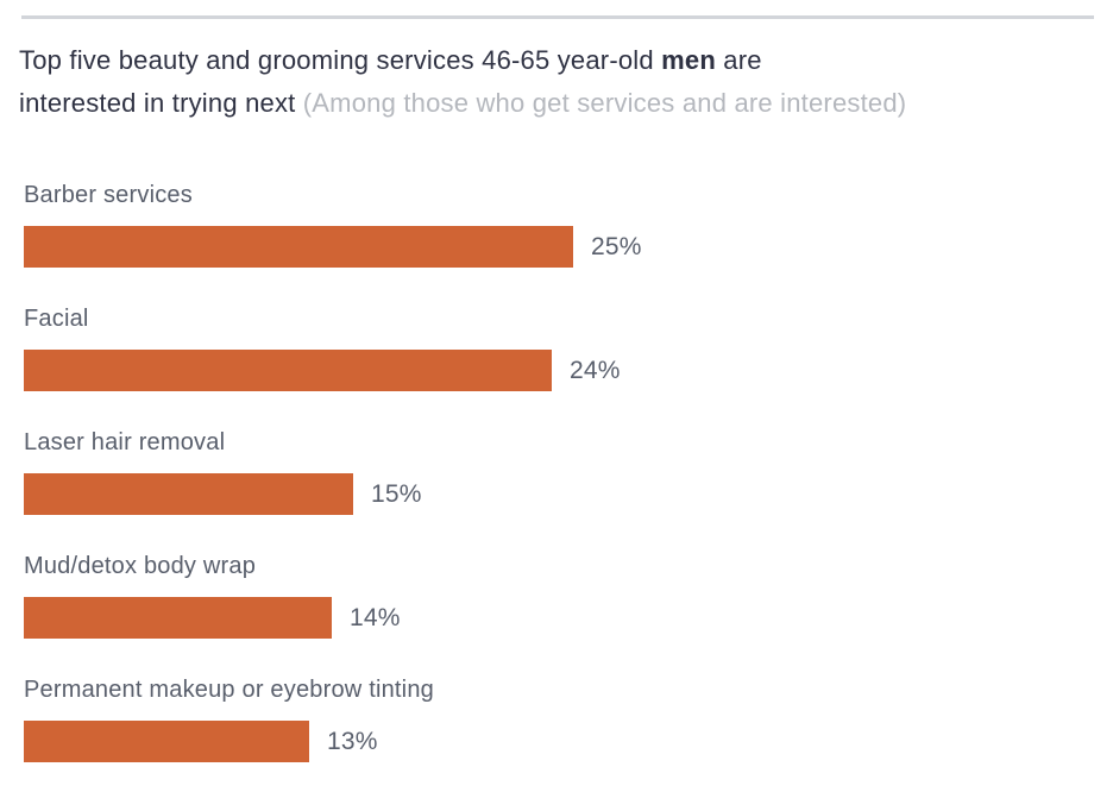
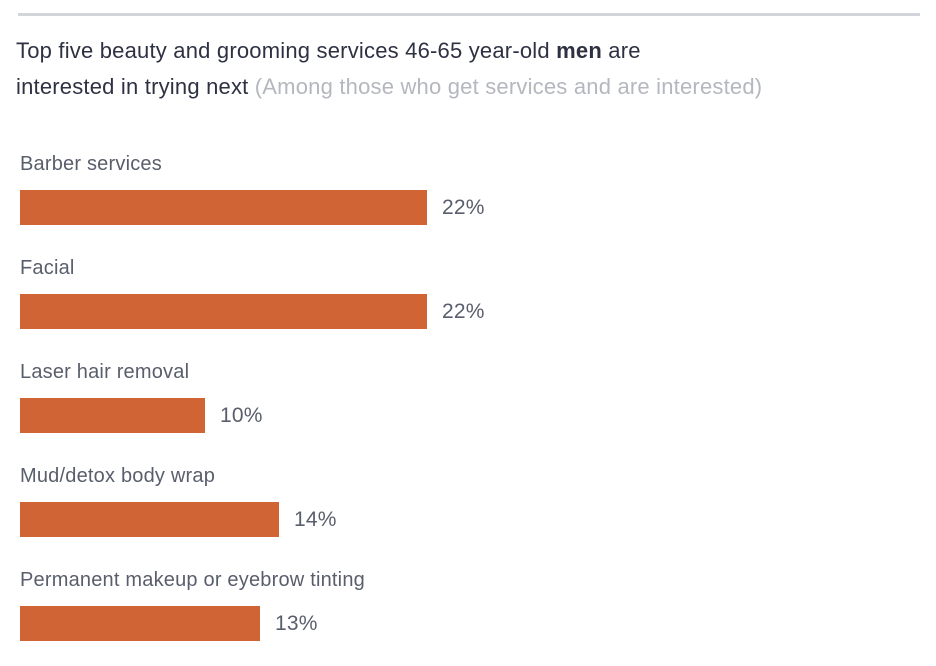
Barber services: 25% -> 22%
Facial: 24% -> 22%
Laser hair removal: 15% -> 10%
